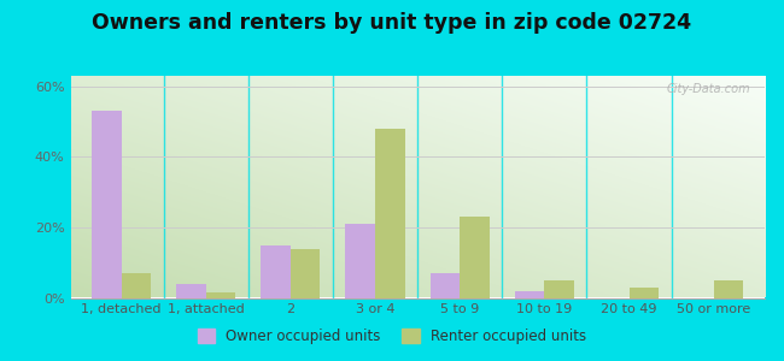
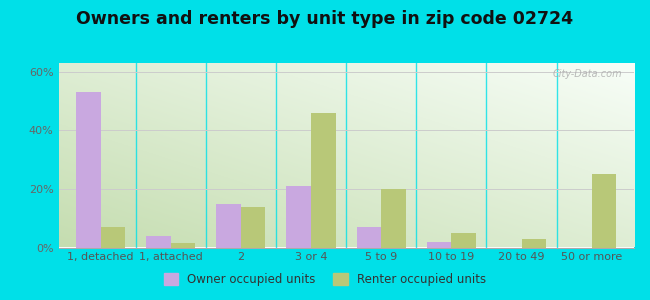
Renter occupied units/3 or 4: 48.0% -> 46.0%
Renter occupied units/5 to 9: 23.0% -> 20.0%
Renter occupied units/50 or more: 5.0% -> 25.0%
